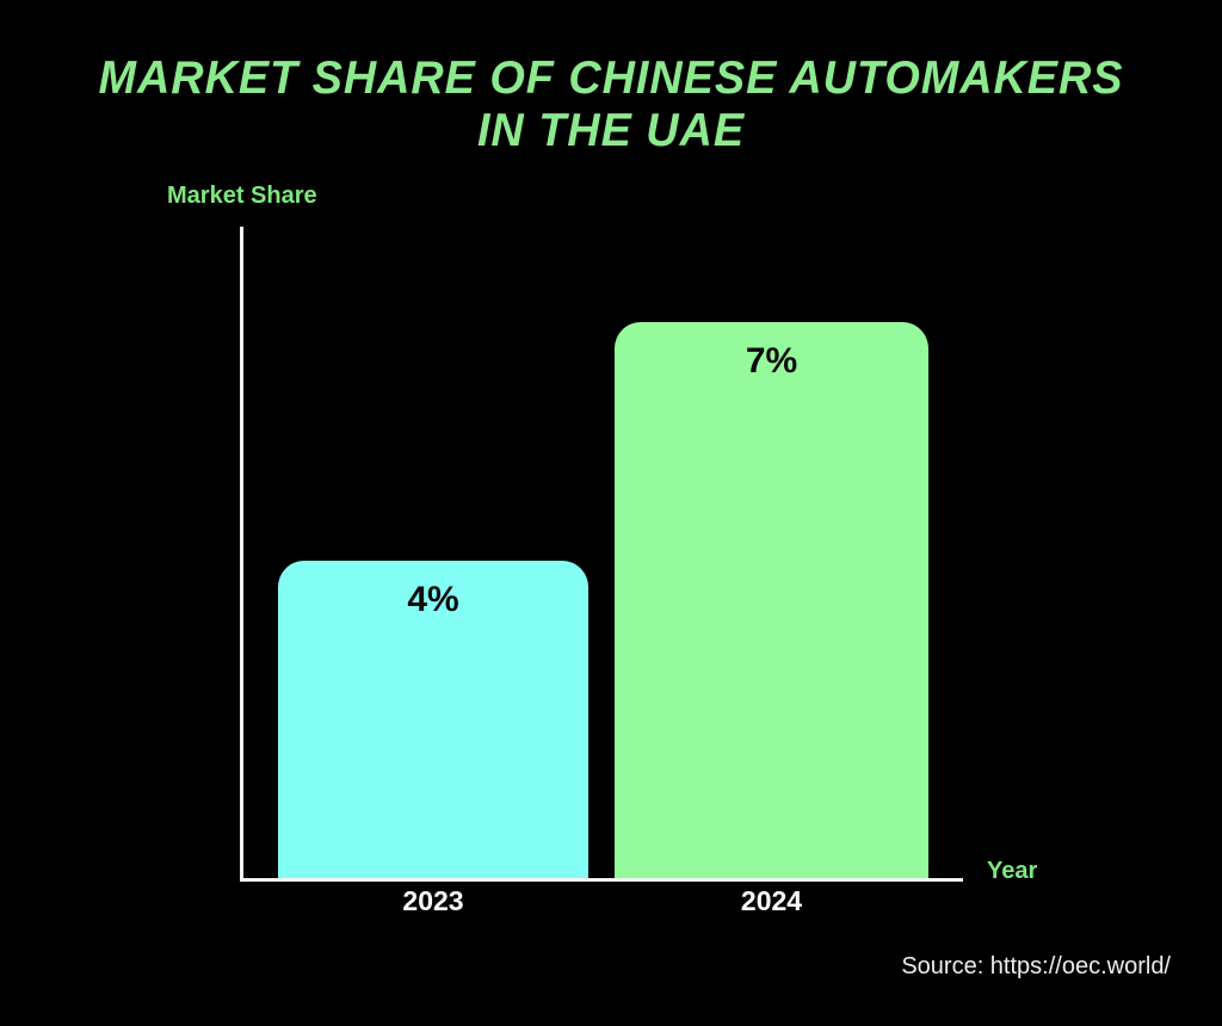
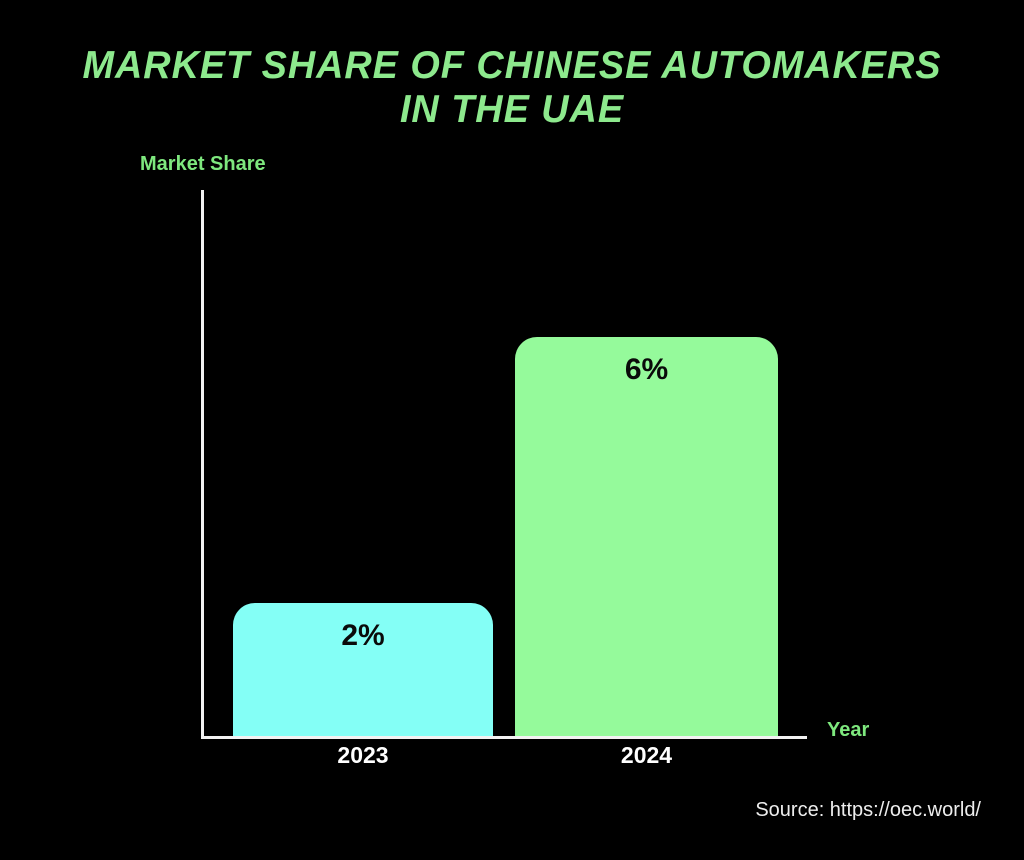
2023: 4% -> 2%
2024: 7% -> 6%
